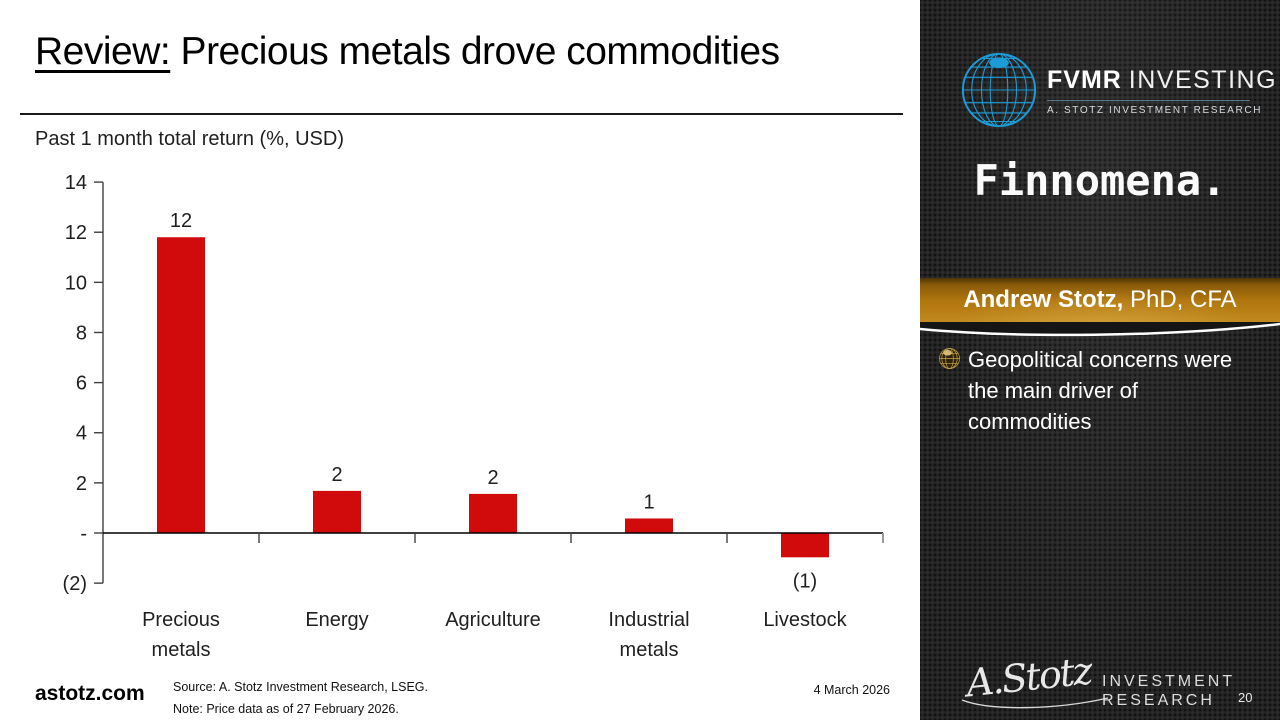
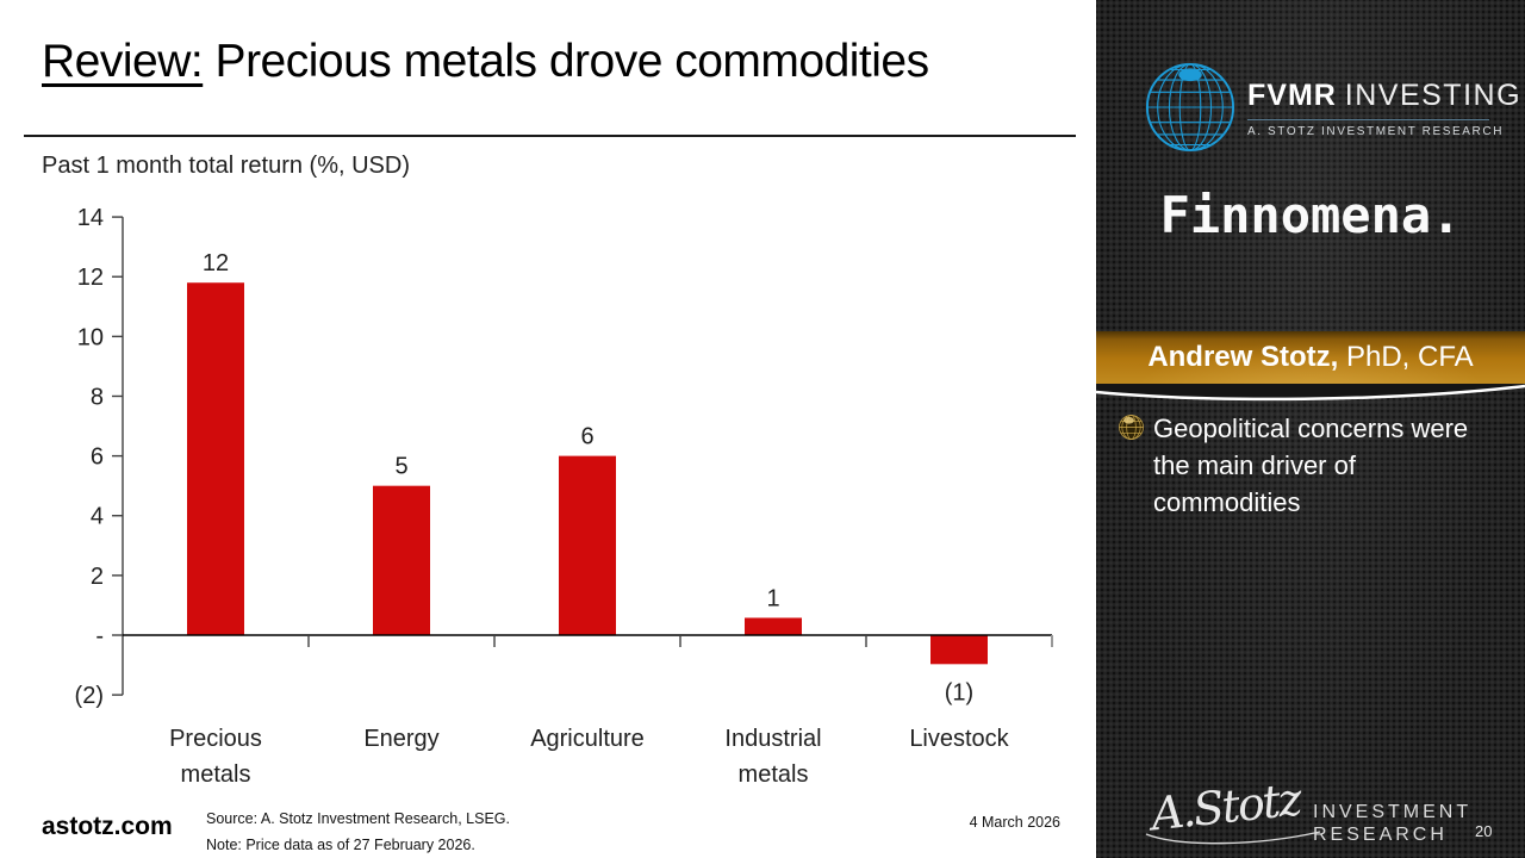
Energy: 2 -> 5
Agriculture: 2 -> 6
